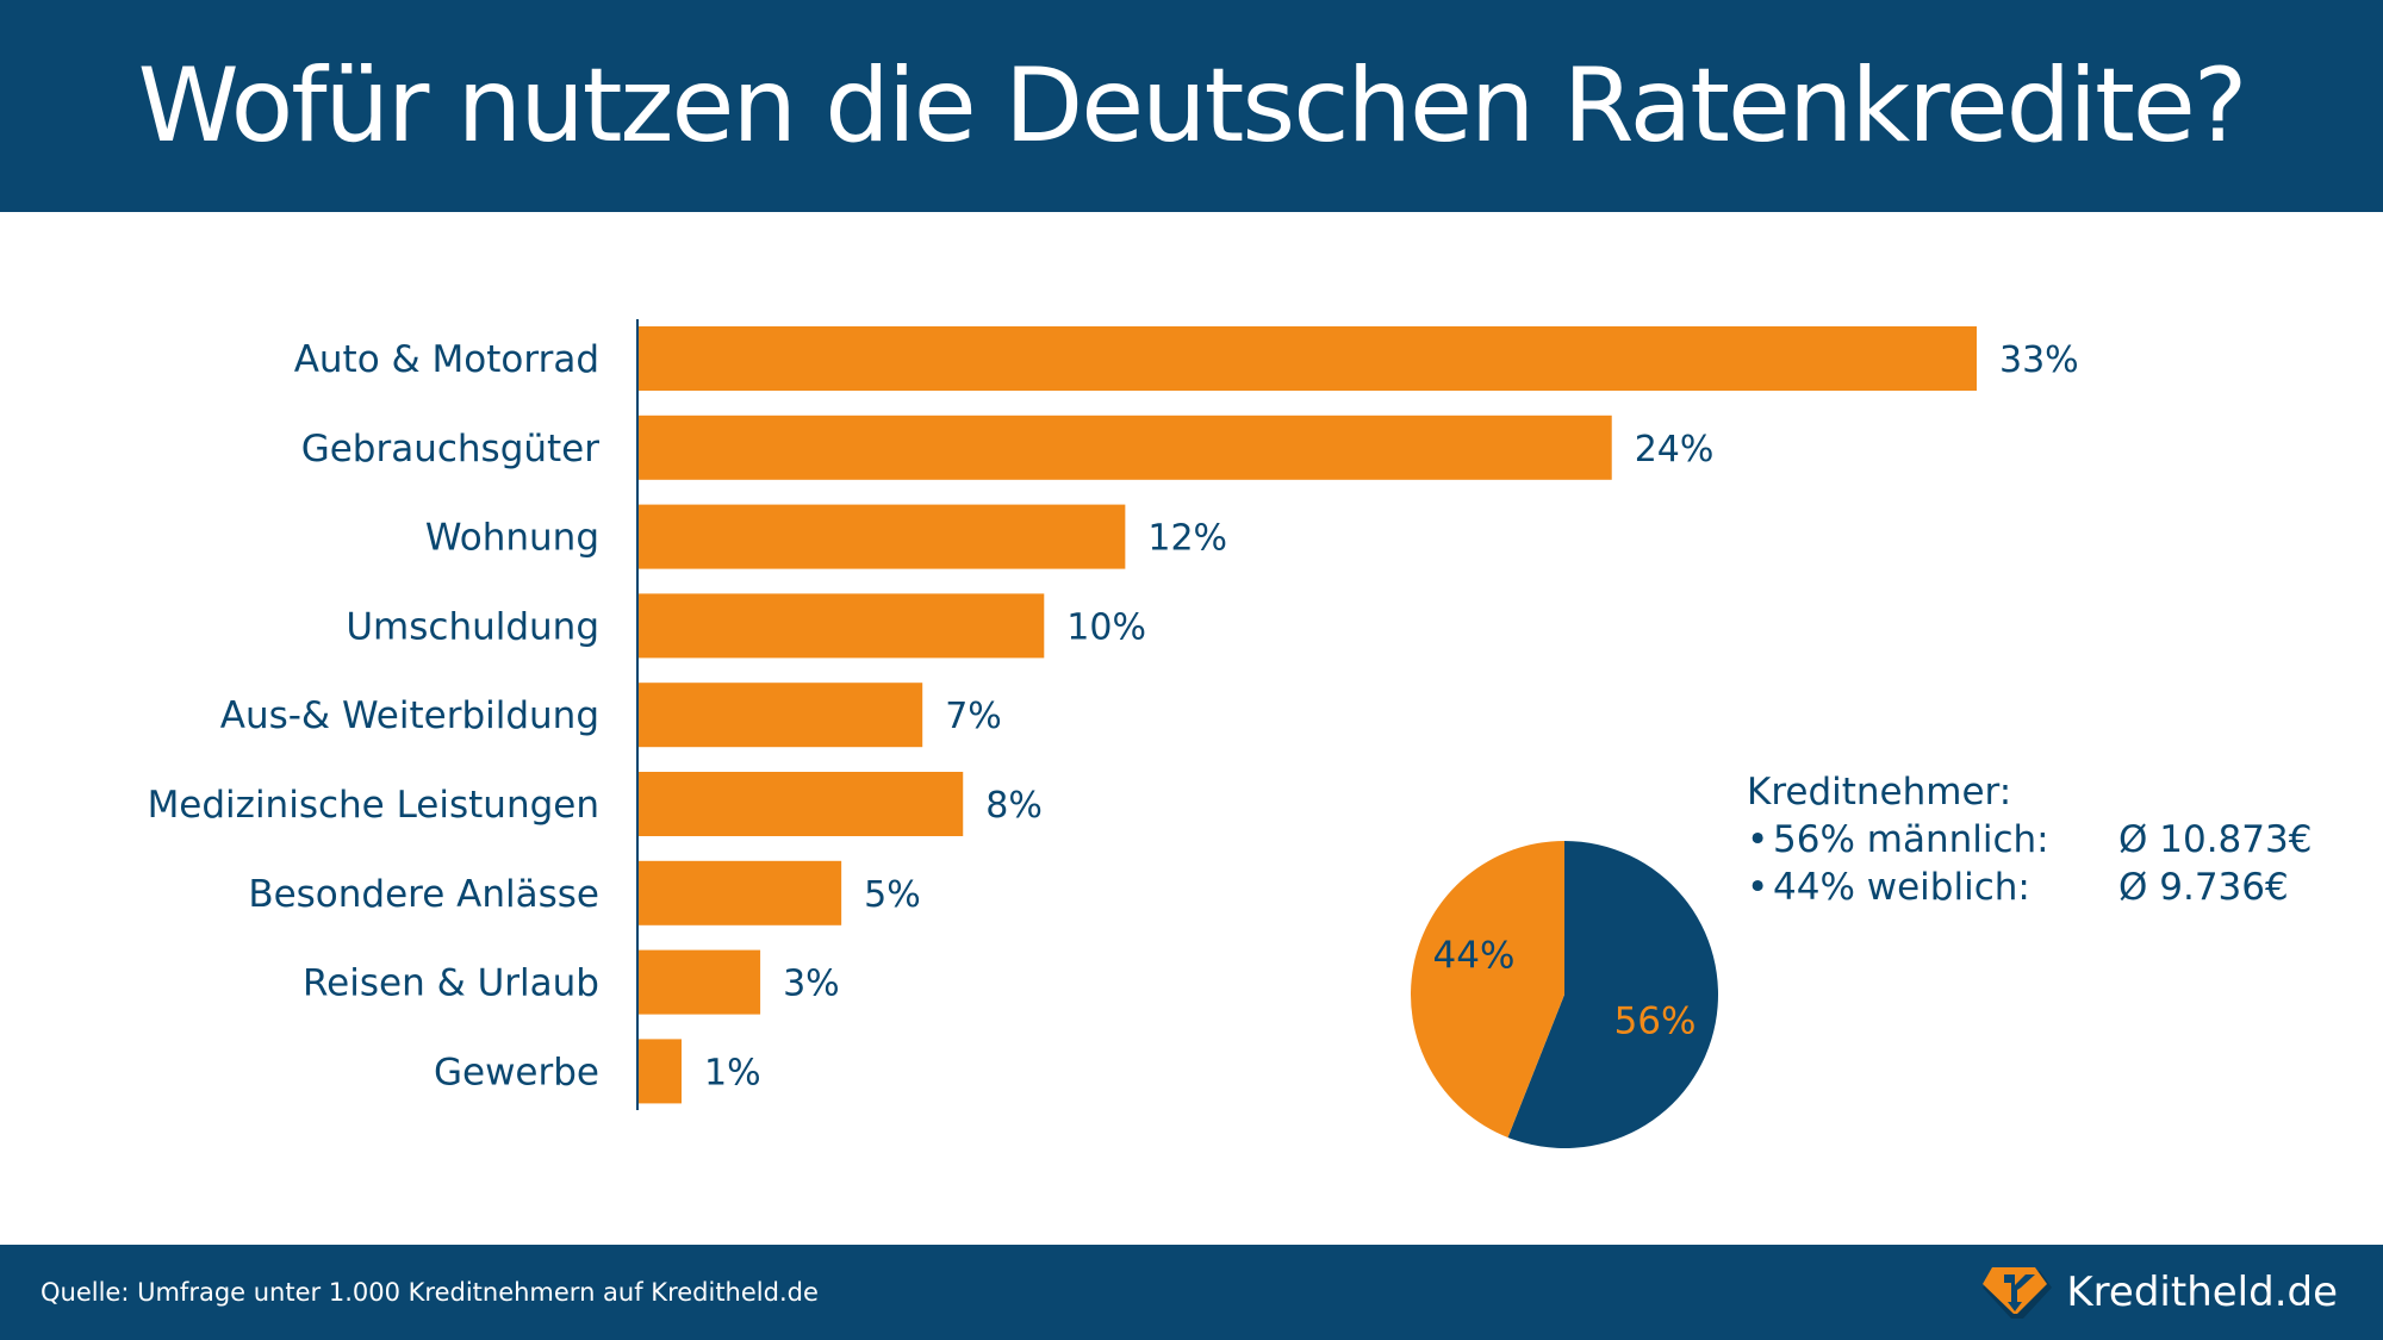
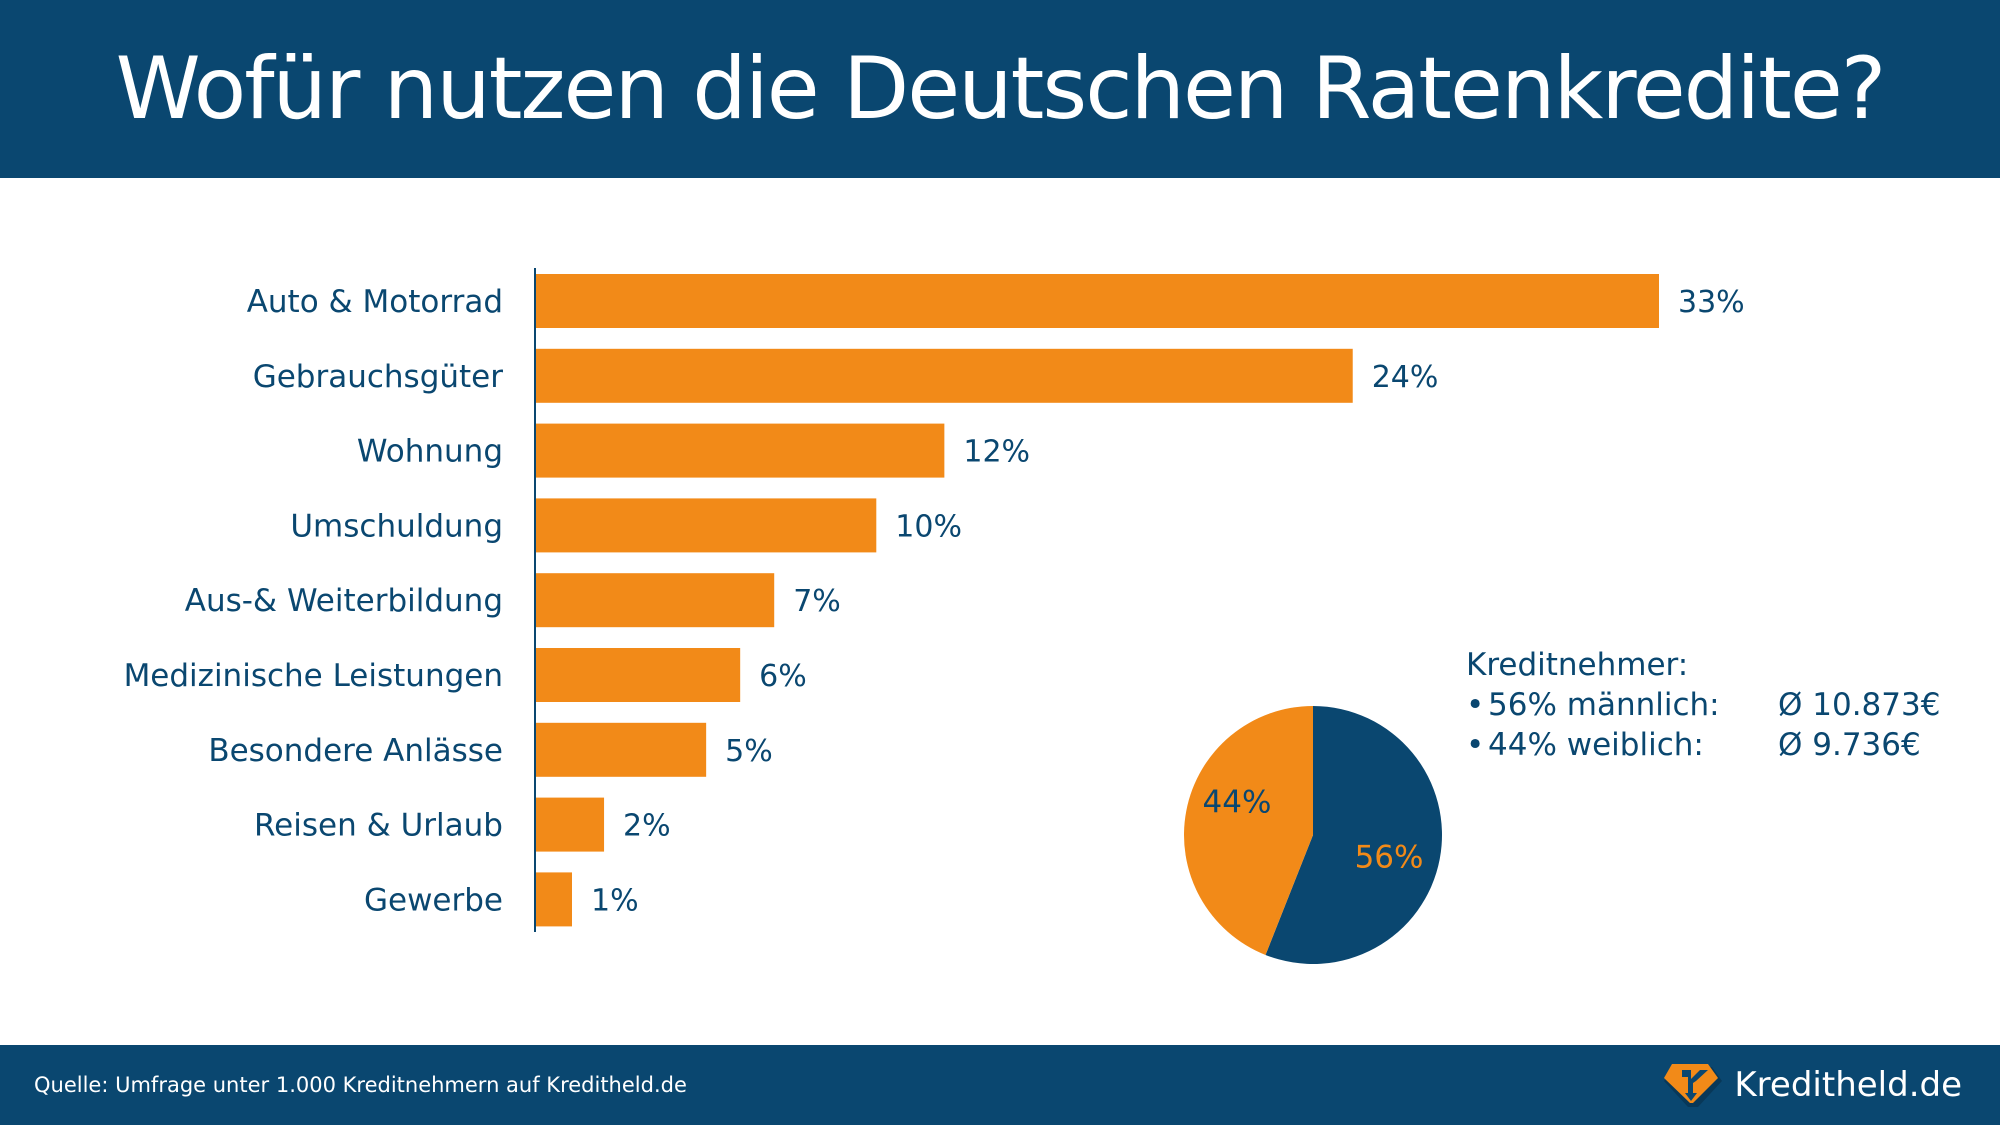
Wofür nutzen die Deutschen Ratenkredite?/Medizinische Leistungen: 8% -> 6%
Wofür nutzen die Deutschen Ratenkredite?/Reisen & Urlaub: 3% -> 2%
